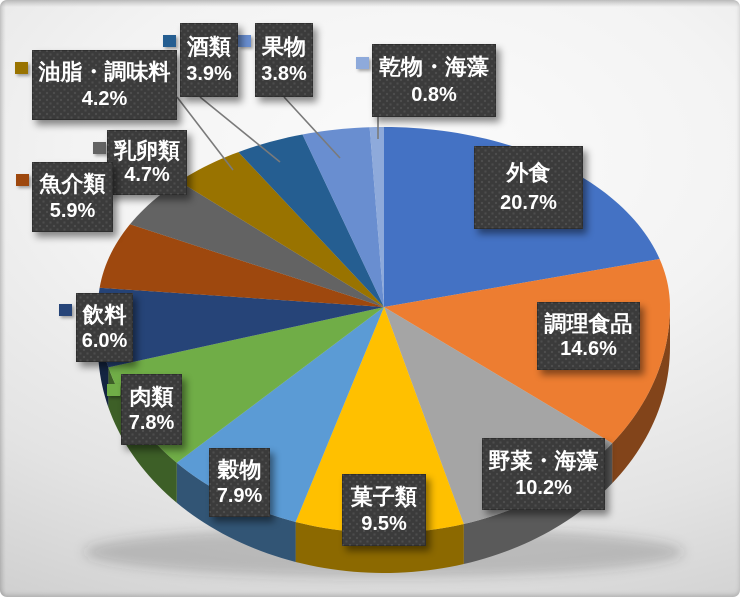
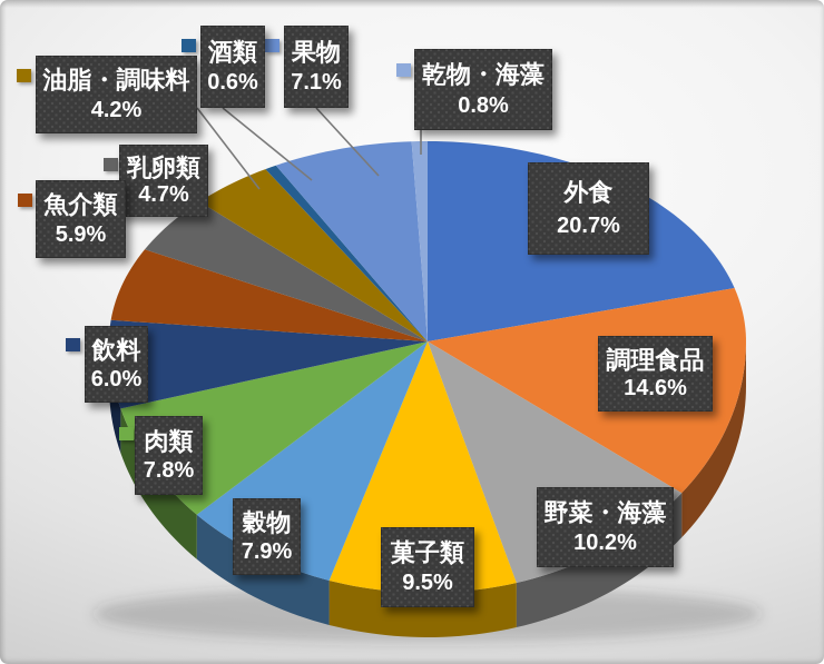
酒類: 3.9% -> 0.6%
果物: 3.8% -> 7.1%
